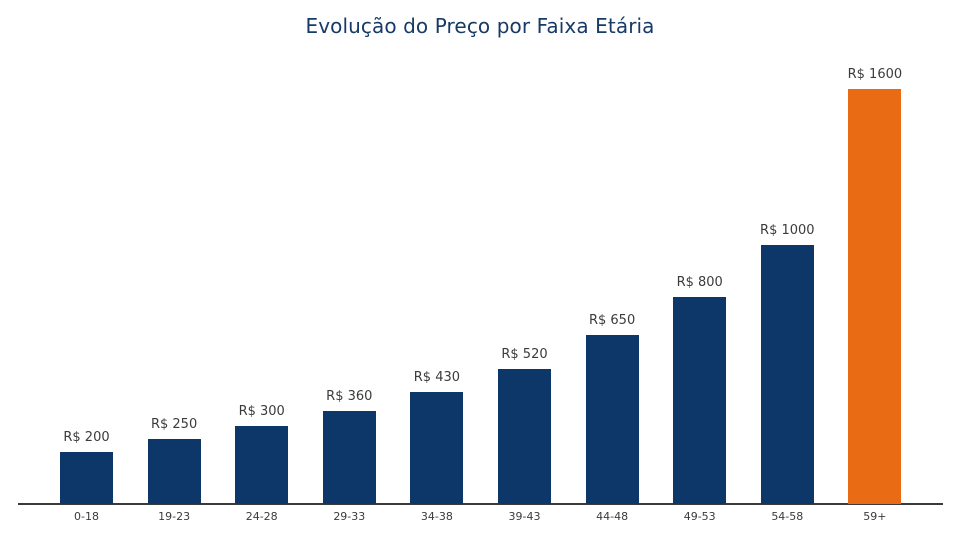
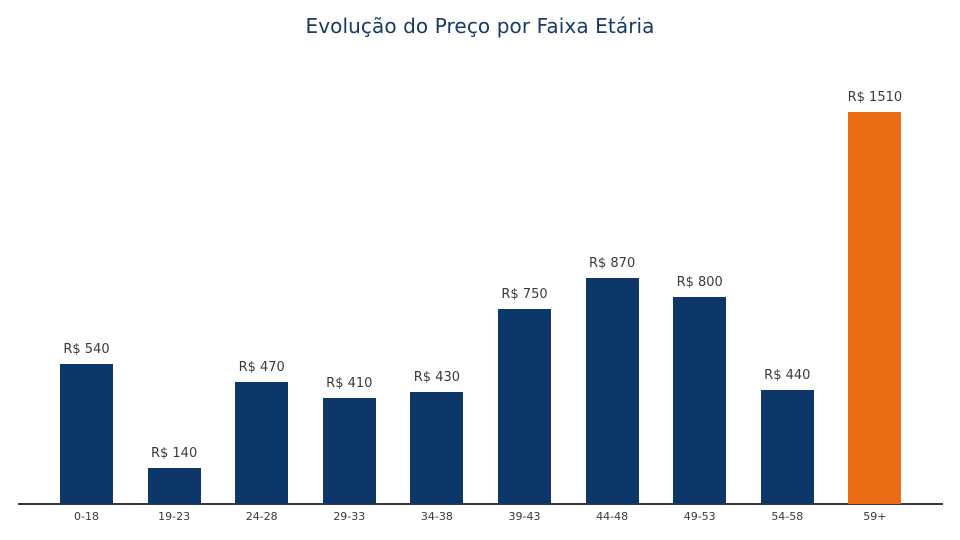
0-18: 200 -> 540
19-23: 250 -> 140
24-28: 300 -> 470
29-33: 360 -> 410
39-43: 520 -> 750
44-48: 650 -> 870
54-58: 1000 -> 440
59+: 1600 -> 1510
